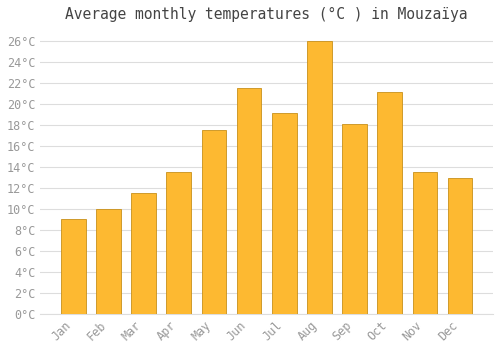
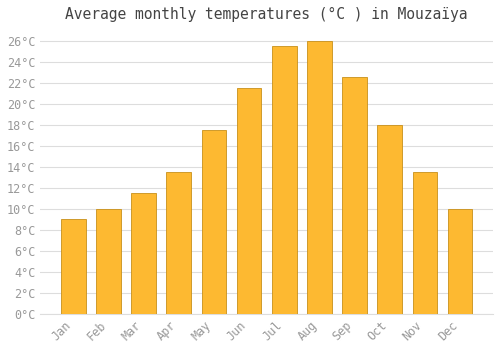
Jul: 19.1°C -> 25.5°C
Sep: 18.1°C -> 22.5°C
Oct: 21.1°C -> 18.0°C
Dec: 12.9°C -> 10.0°C
